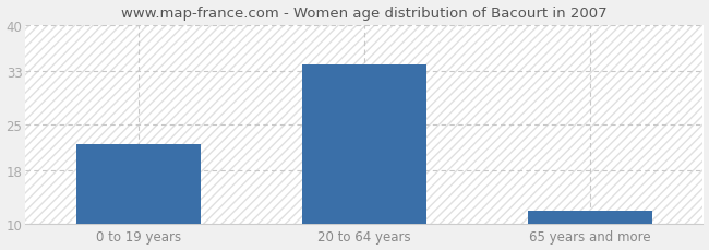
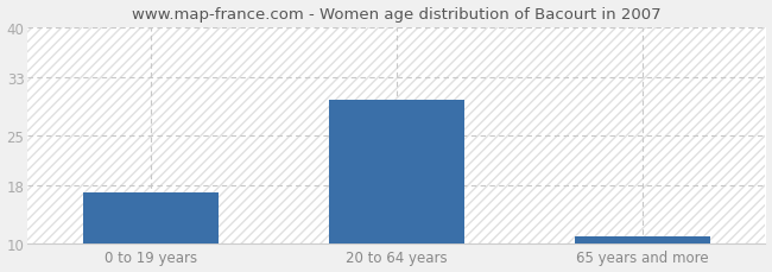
0 to 19 years: 22 -> 17
20 to 64 years: 34 -> 30
65 years and more: 12 -> 11
